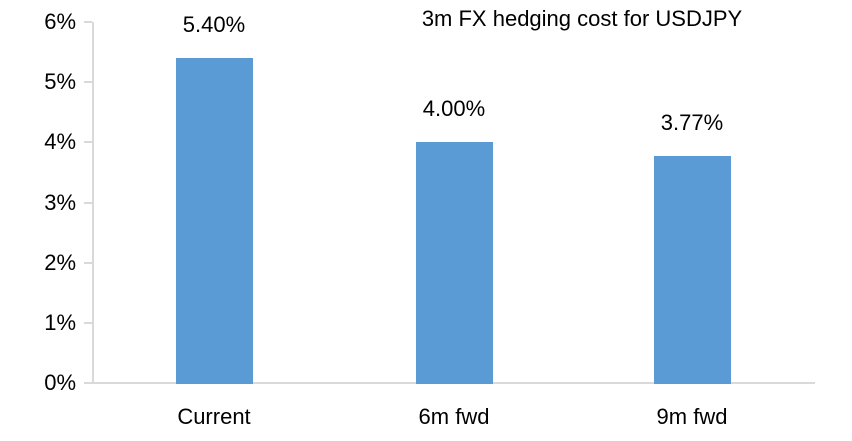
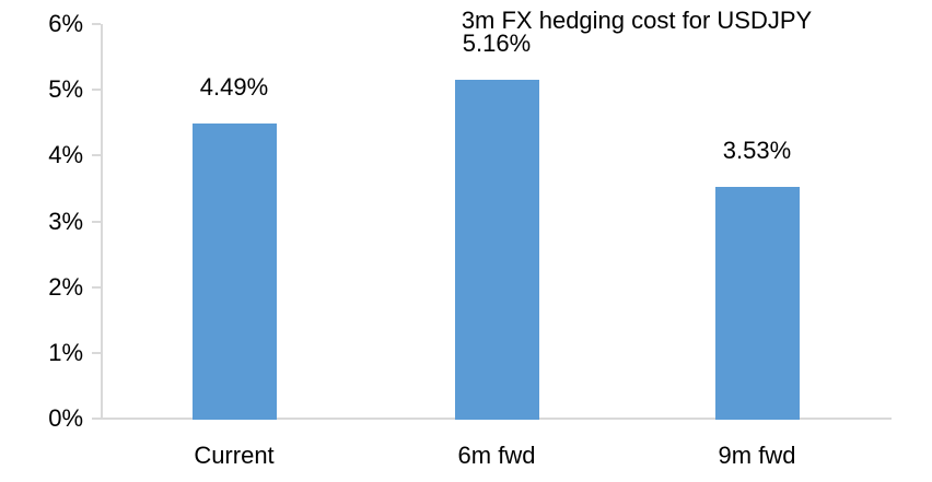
Current: 5.40% -> 4.49%
6m fwd: 4.00% -> 5.16%
9m fwd: 3.77% -> 3.53%
